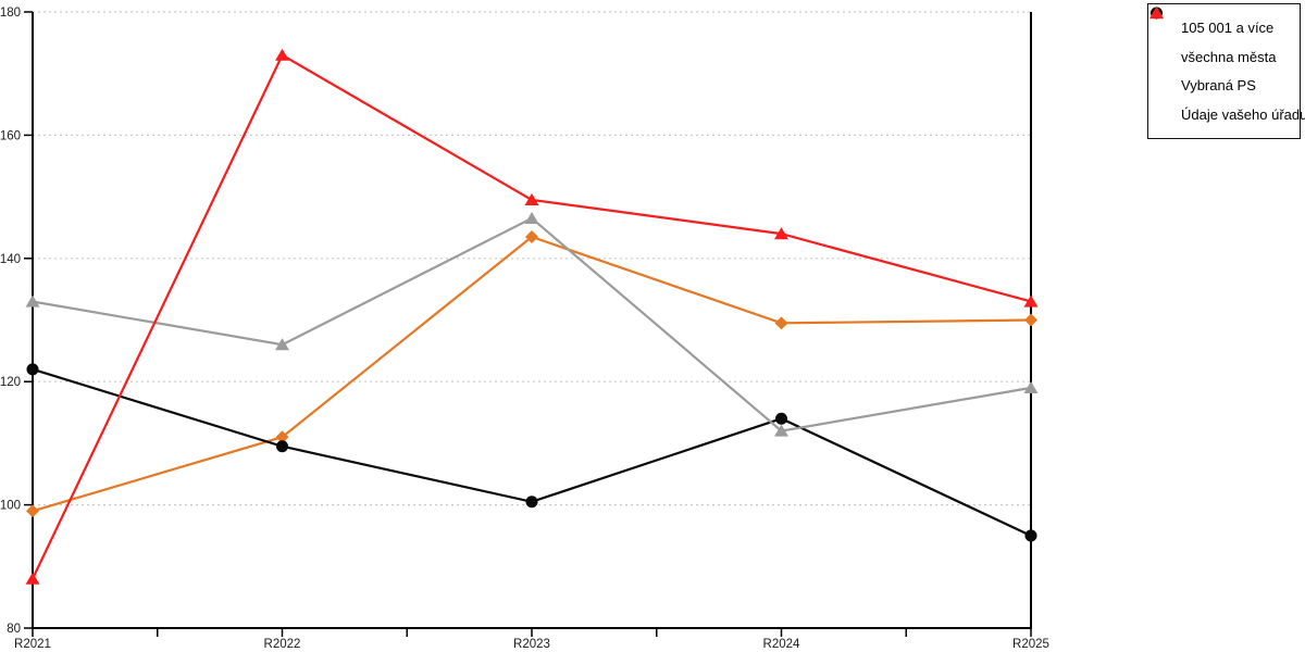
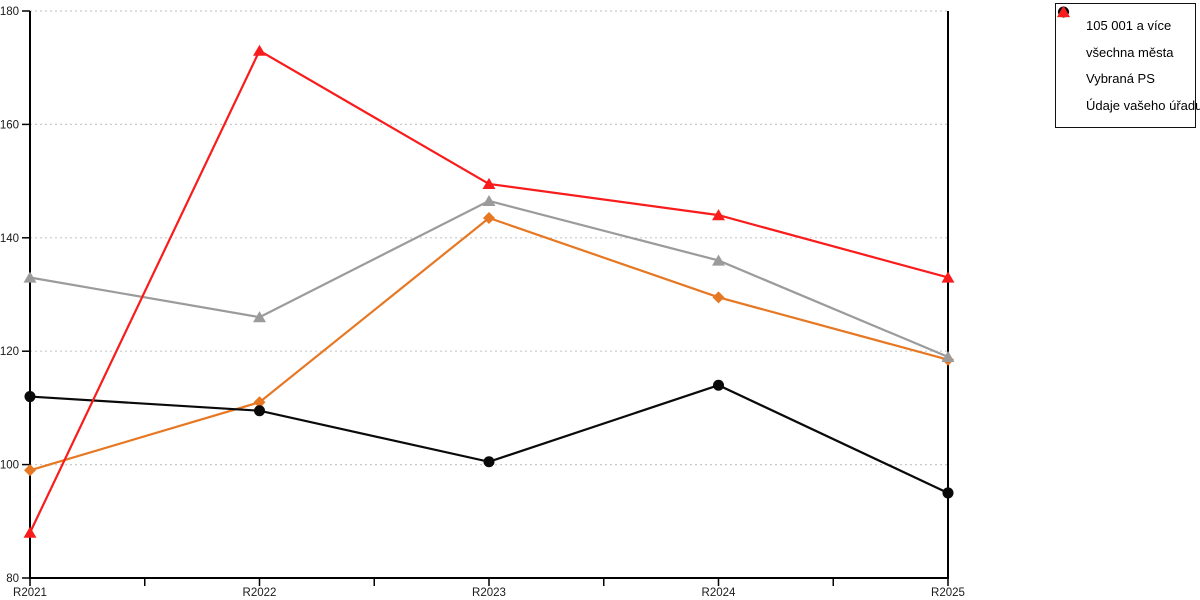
všechna města/R2021: 122 -> 112
Vybraná PS/R2024: 112 -> 136
105 001 a více/R2025: 130 -> 118
